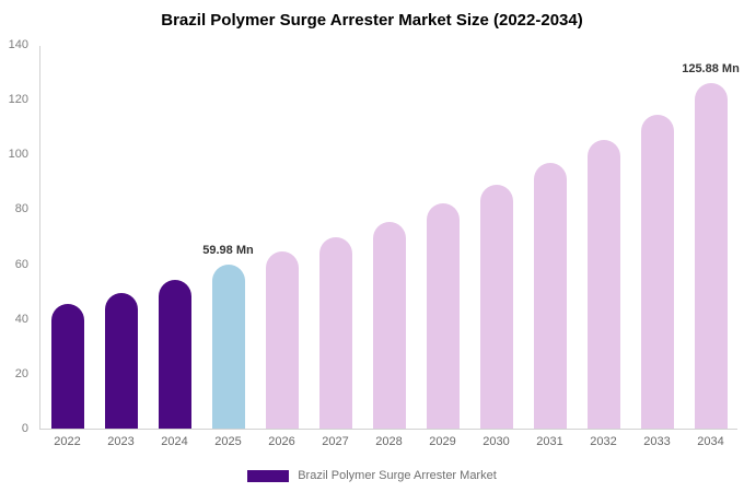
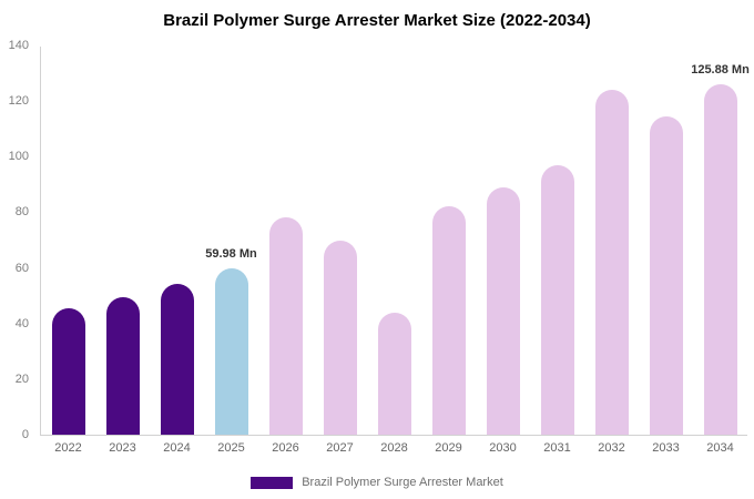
2026: 64 -> 78
2028: 76 -> 44
2032: 105 -> 124
